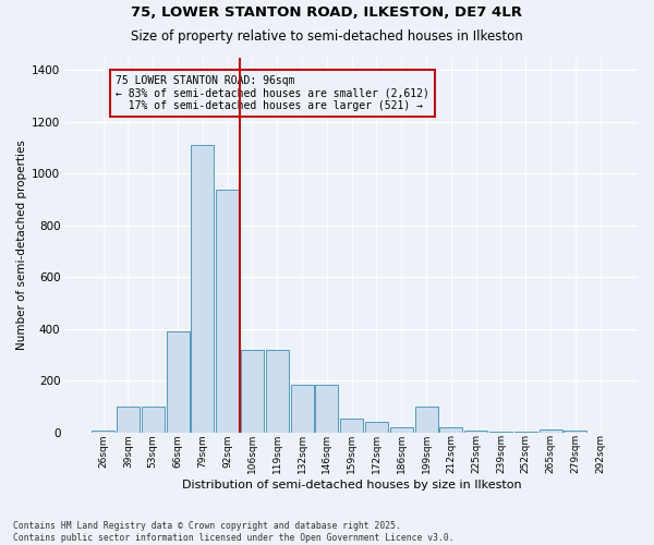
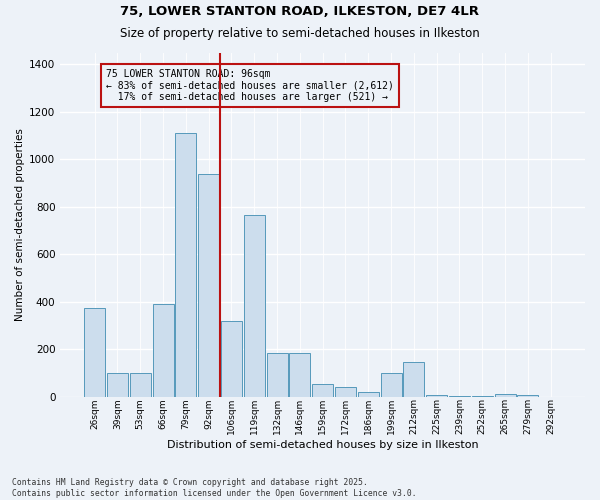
26sqm: 5 -> 375
119sqm: 320 -> 765
212sqm: 20 -> 145
